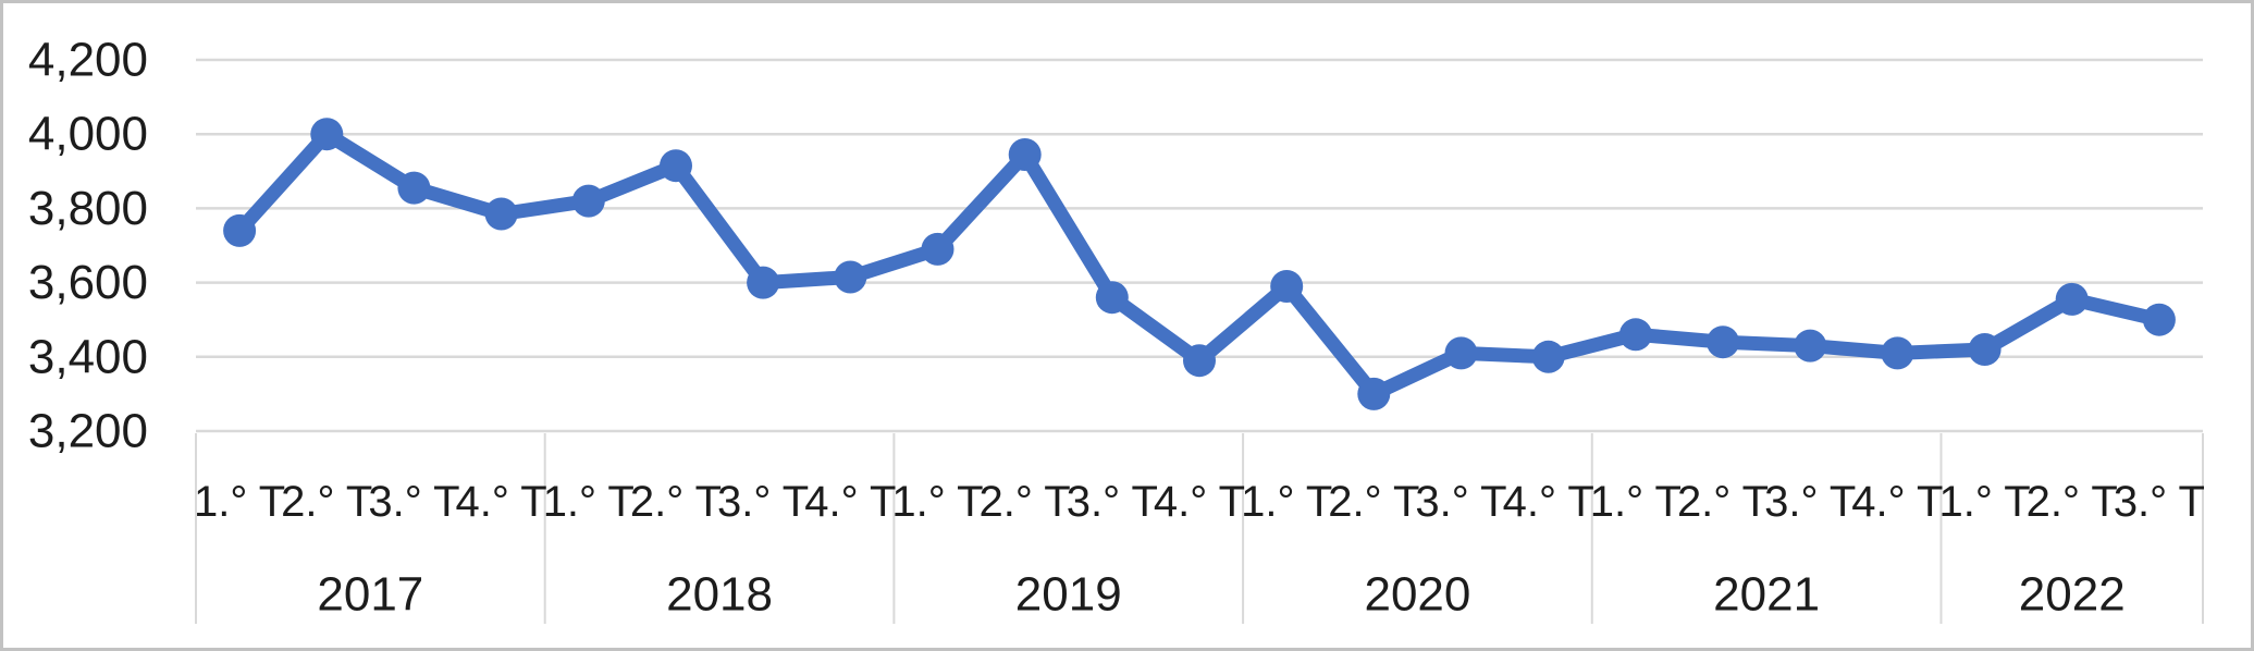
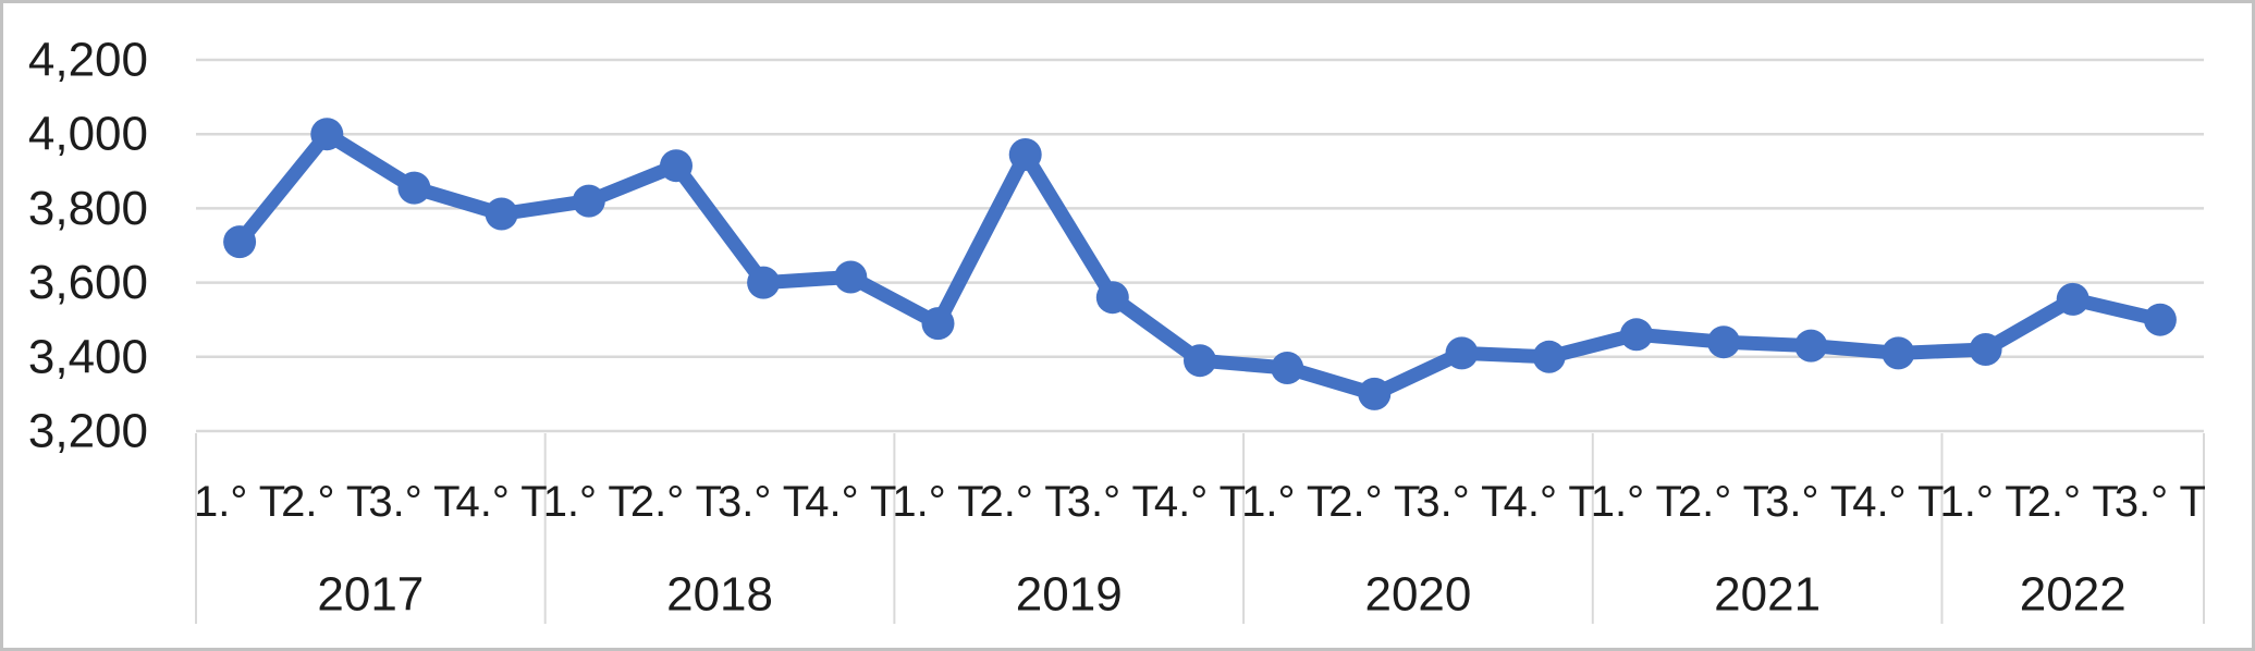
2017 1.° T: 3740 -> 3710
2019 1.° T: 3690 -> 3490
2020 1.° T: 3590 -> 3370
